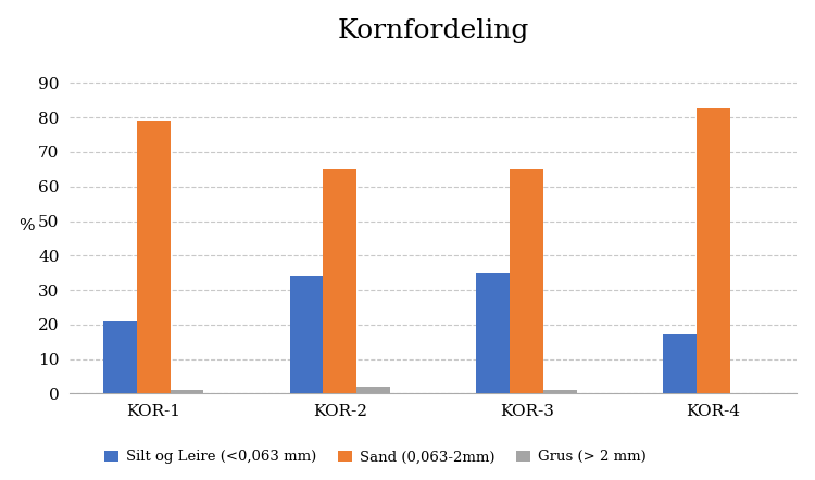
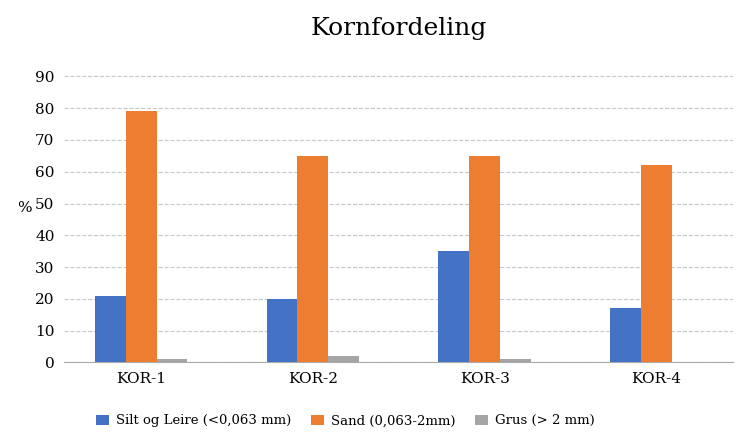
Silt og Leire (<0,063 mm)/KOR-2: 34 -> 20
Sand (0,063-2mm)/KOR-4: 83 -> 62
